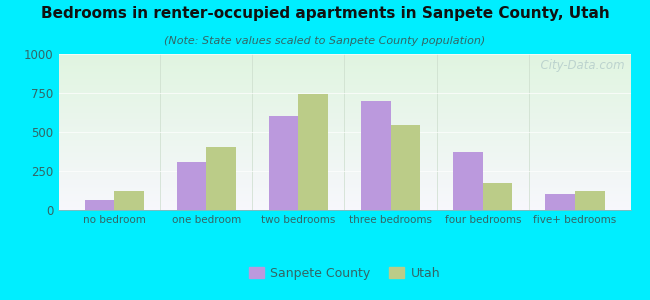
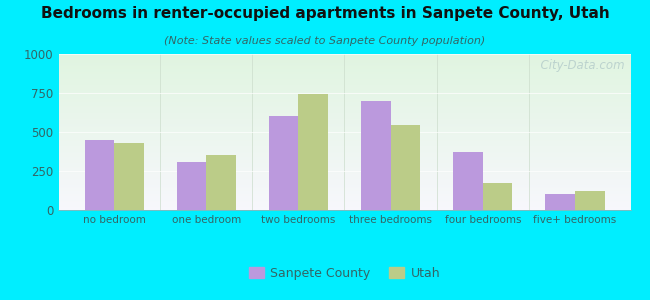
Sanpete County/no bedroom: 60 -> 450
Utah/no bedroom: 120 -> 430
Utah/one bedroom: 400 -> 350
